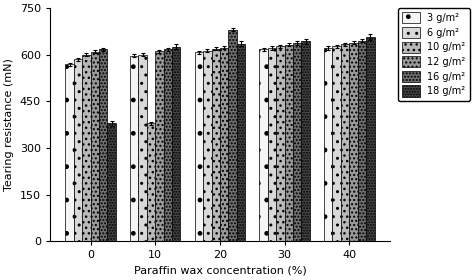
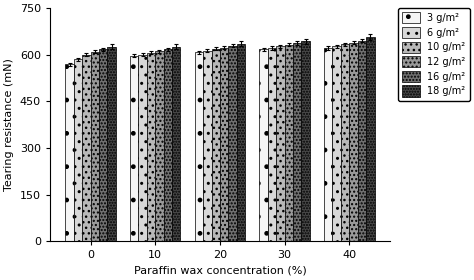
18 g/m²/0: 380 -> 626
10 g/m²/10: 380 -> 606
16 g/m²/20: 680 -> 629
